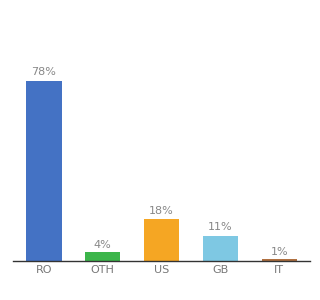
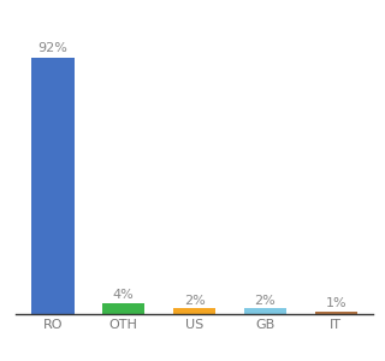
RO: 78% -> 92%
US: 18% -> 2%
GB: 11% -> 2%
